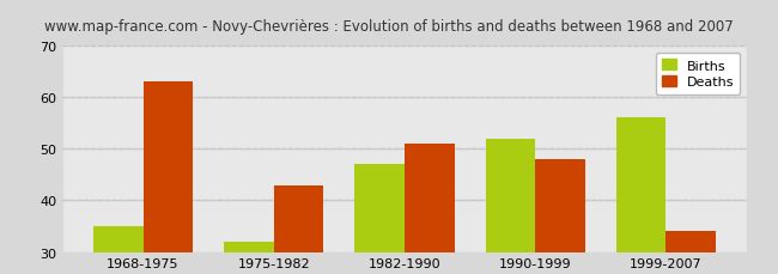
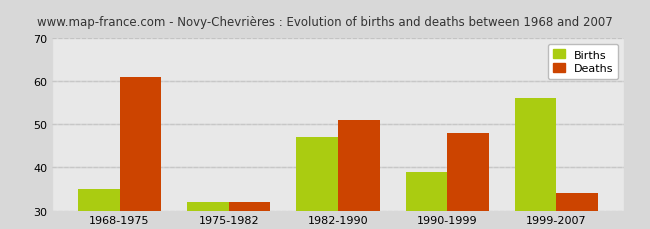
Deaths/1968-1975: 63 -> 61
Deaths/1975-1982: 43 -> 32
Births/1990-1999: 52 -> 39
